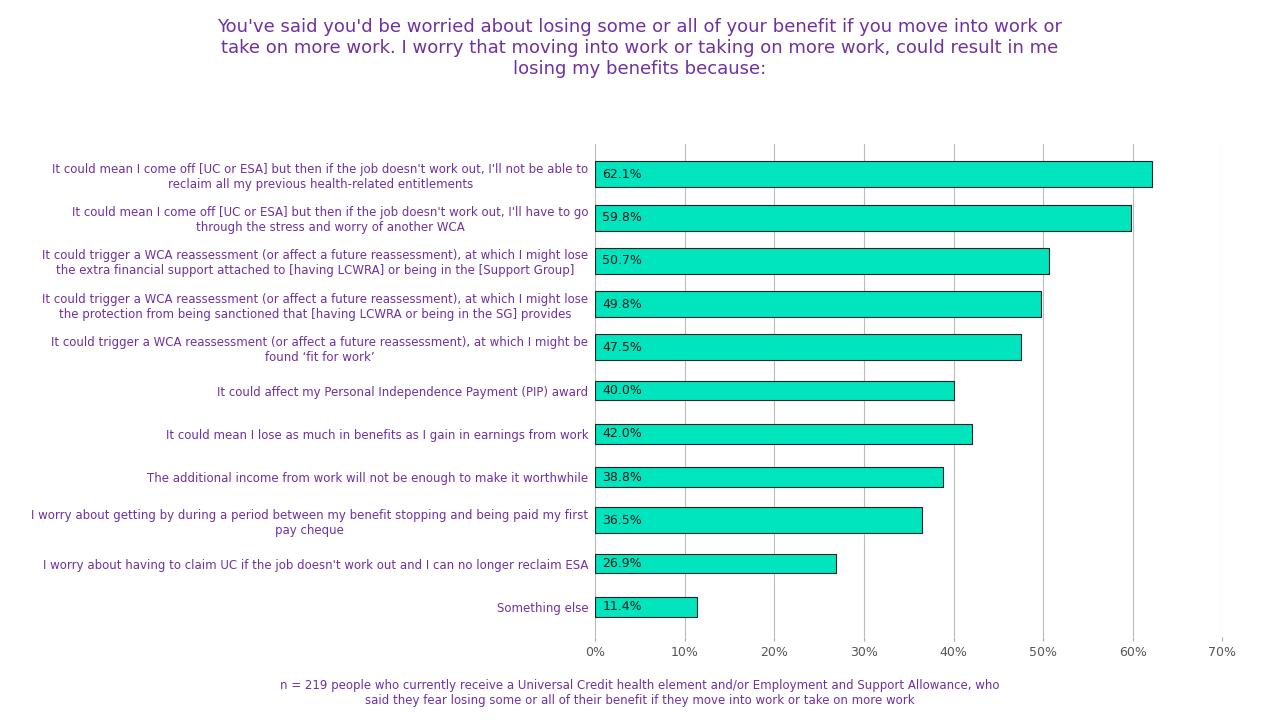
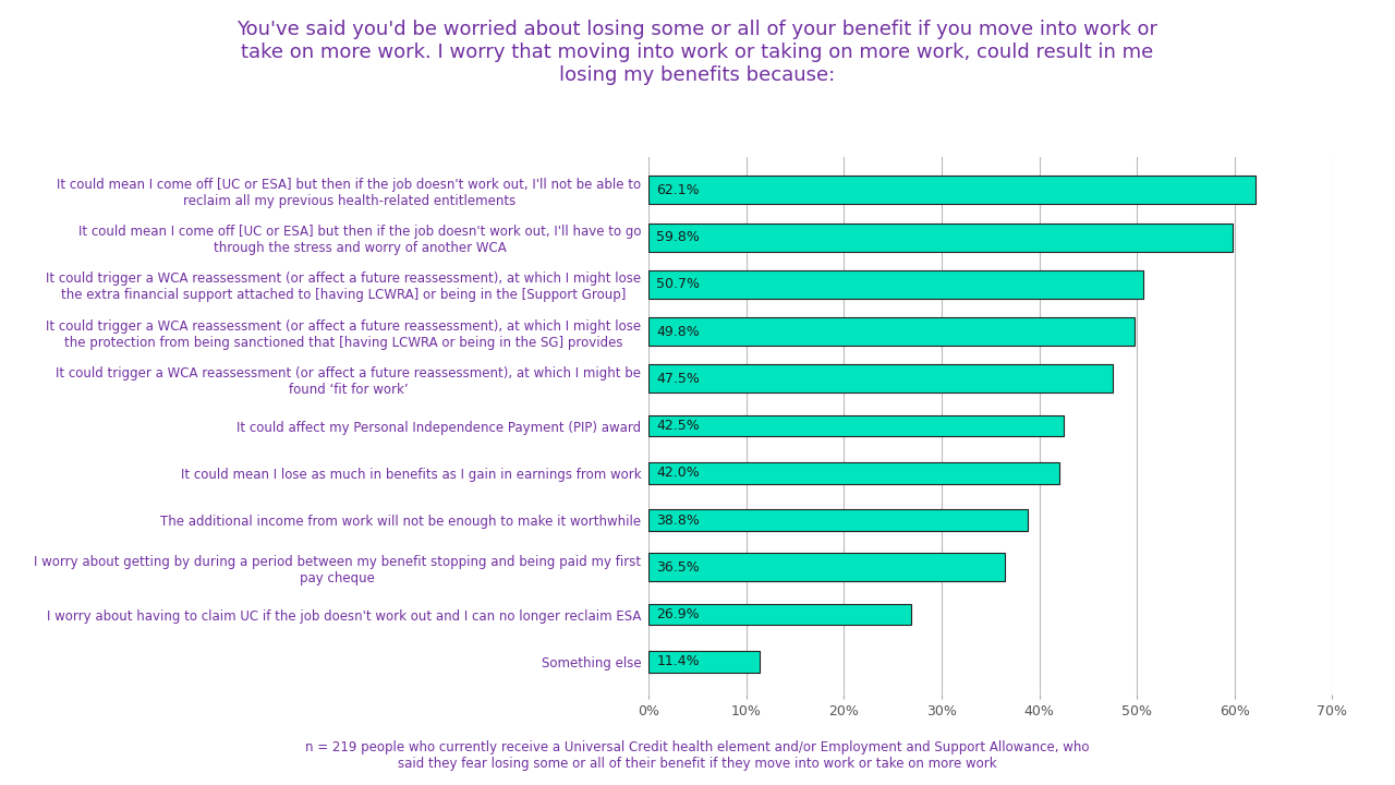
It could affect my Personal Independence Payment (PIP) award: 40.0% -> 42.5%
